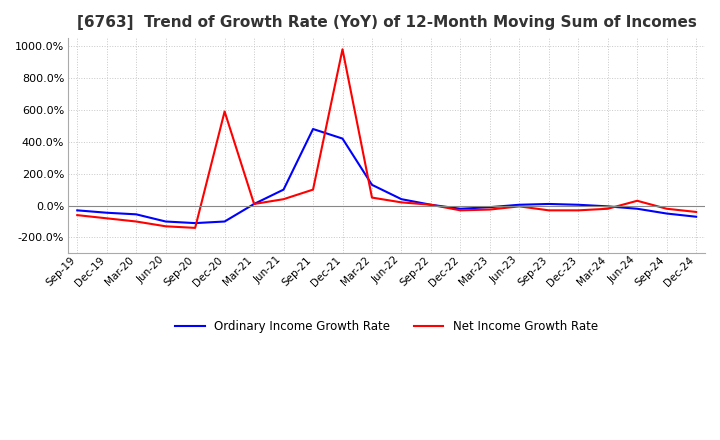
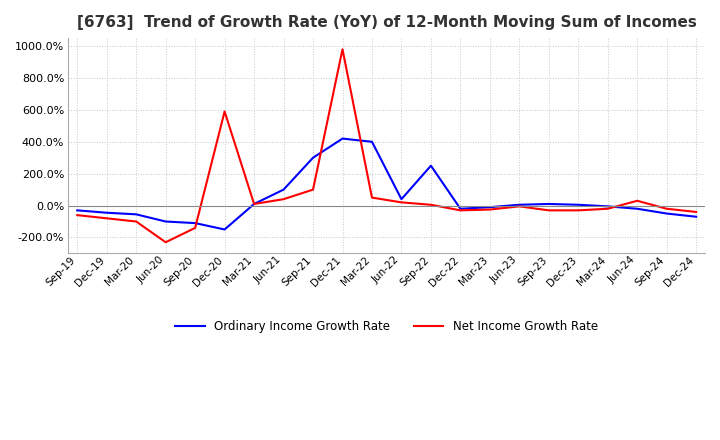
Net Income Growth Rate/Jun-20: -130% -> -230%
Ordinary Income Growth Rate/Dec-20: -100% -> -150%
Ordinary Income Growth Rate/Sep-21: 480% -> 300%
Ordinary Income Growth Rate/Mar-22: 130% -> 400%
Ordinary Income Growth Rate/Sep-22: 0% -> 250%
